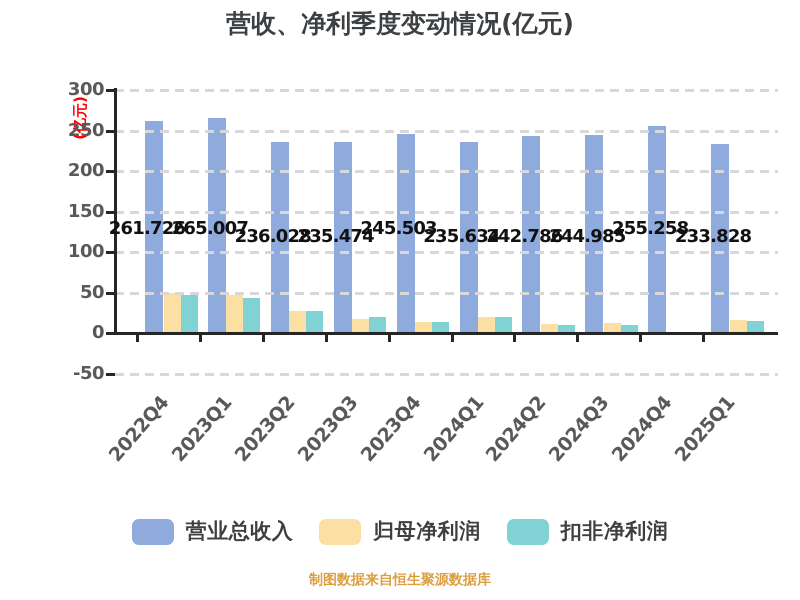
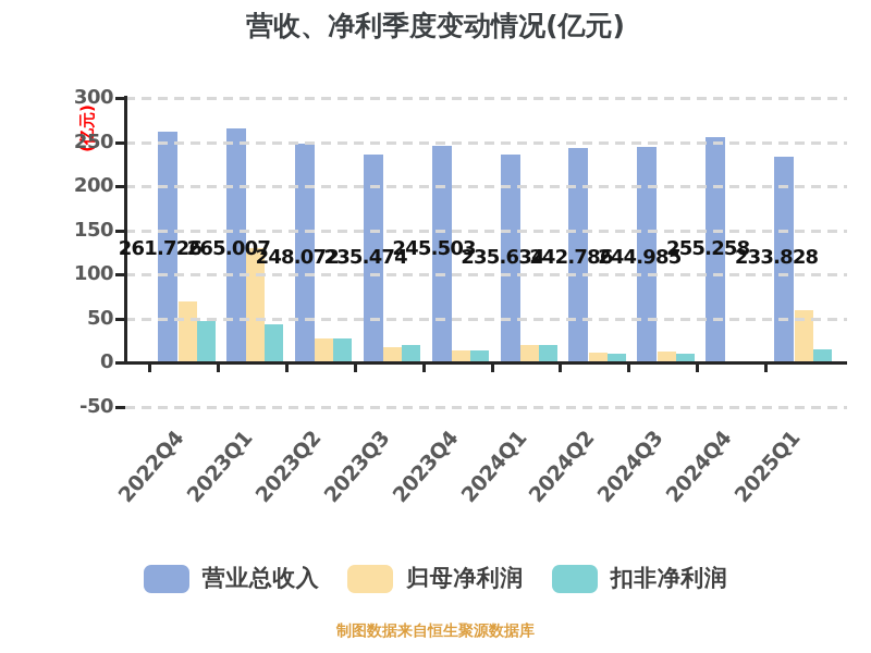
归母净利润/2022Q4: 50 -> 70
归母净利润/2023Q1: 50 -> 130
营业总收入/2023Q2: 236.028 -> 248.072
归母净利润/2025Q1: 20 -> 60
